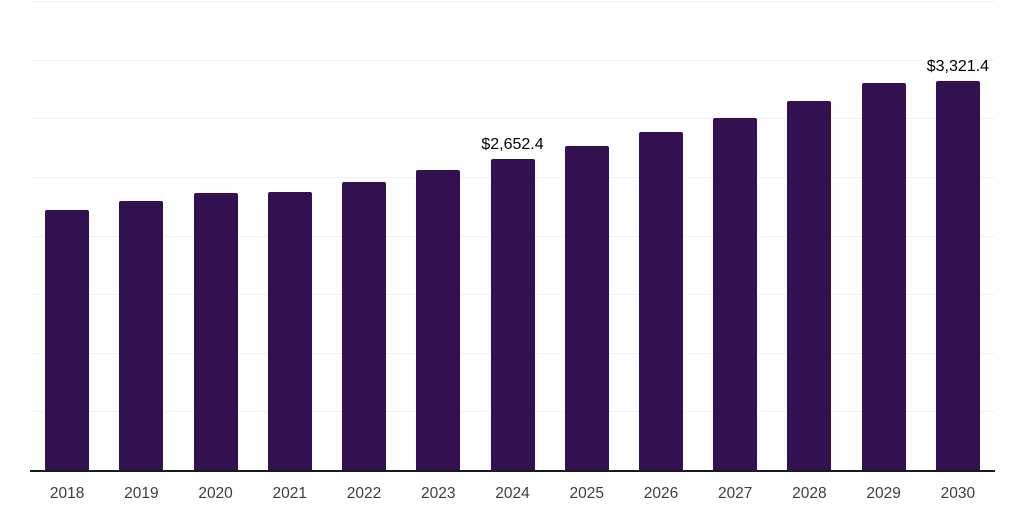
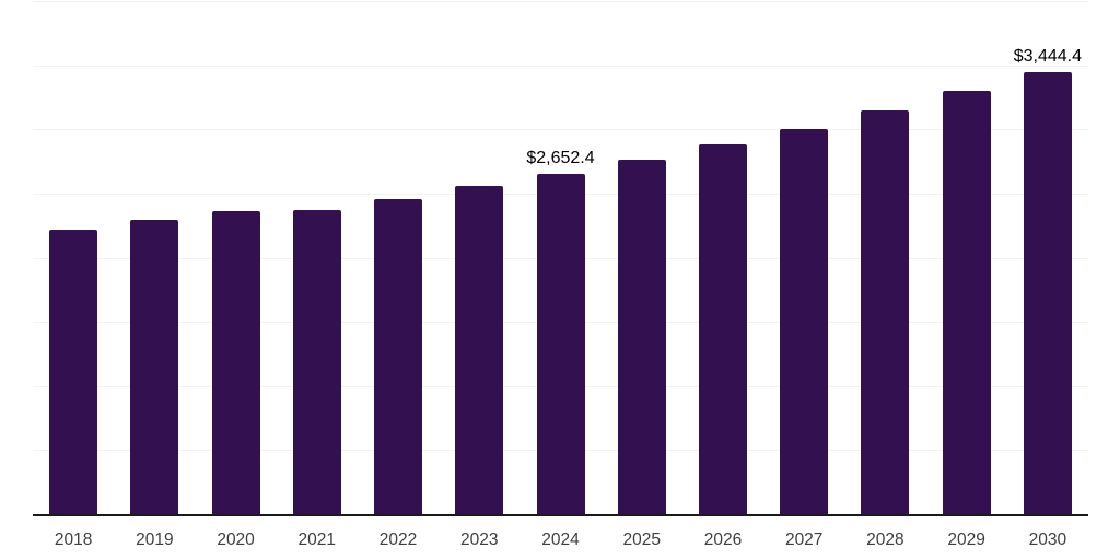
2030: $3,321.4 -> $3,444.4
